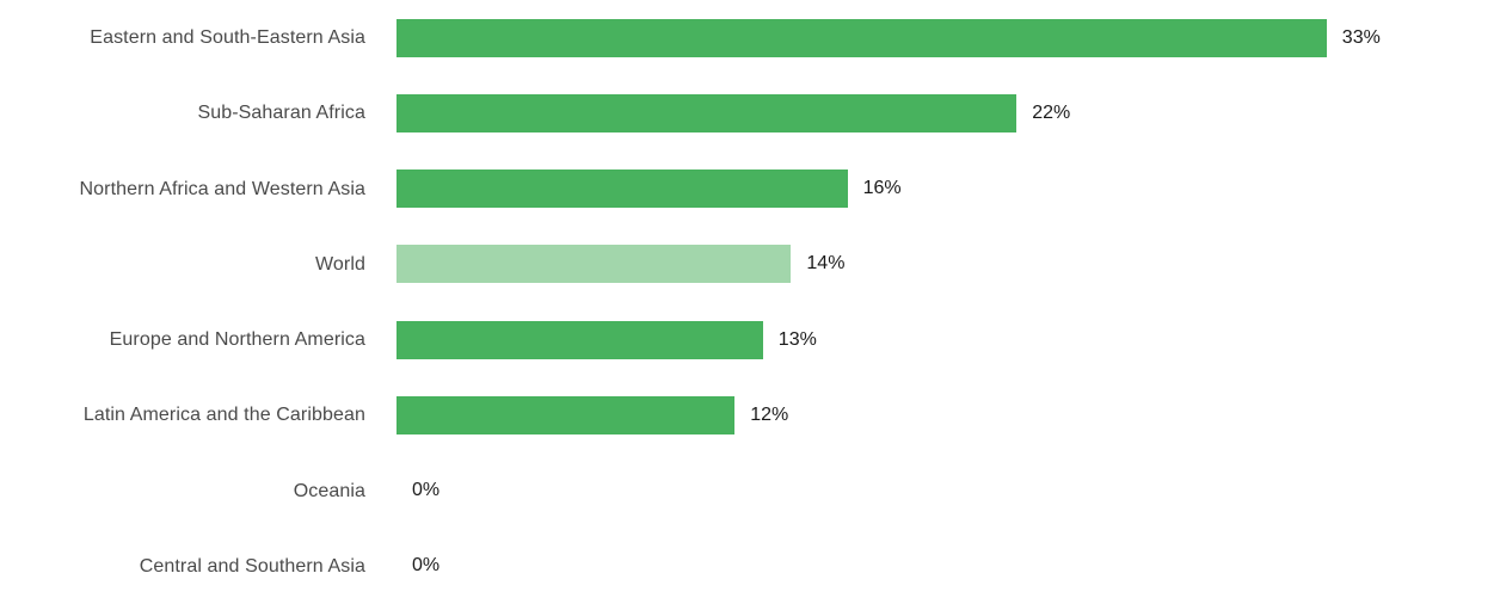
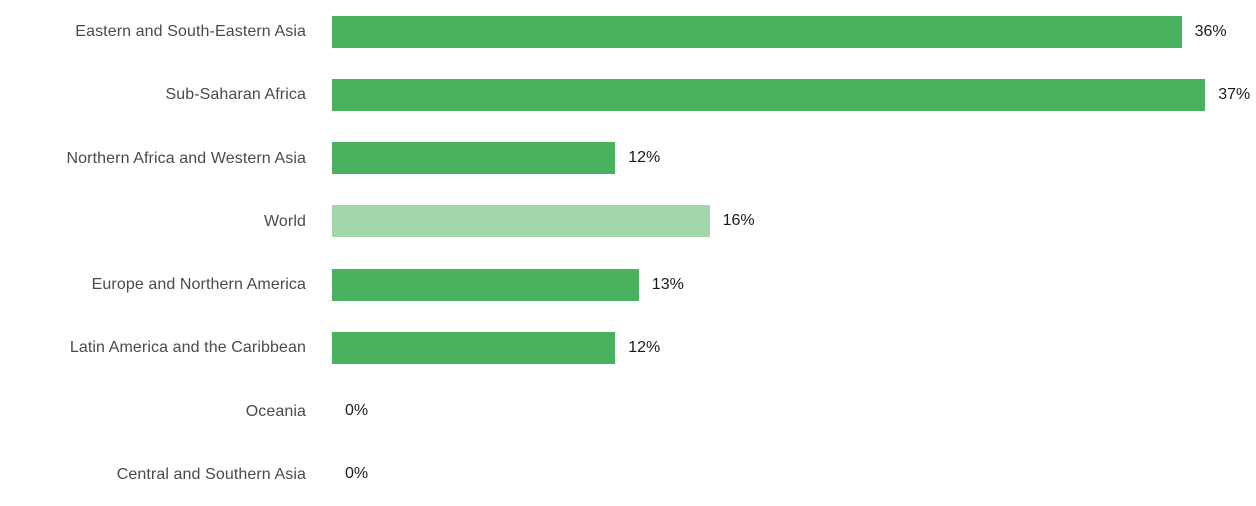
Eastern and South-Eastern Asia: 33% -> 36%
Sub-Saharan Africa: 22% -> 37%
Northern Africa and Western Asia: 16% -> 12%
World: 14% -> 16%
